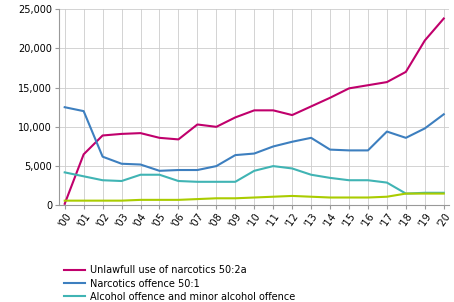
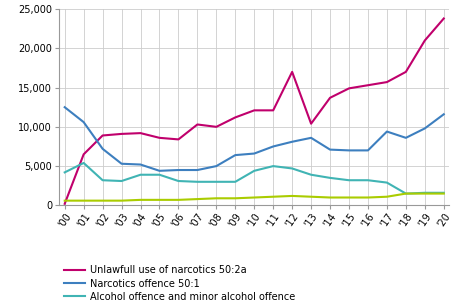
Narcotics offence 50:1/'01: 12,000 -> 10,600
Alcohol offence and minor alcohol offence/'01: 3,700 -> 5,400
Narcotics offence 50:1/'02: 6,200 -> 7,200
Unlawfull use of narcotics 50:2a/'12: 11,500 -> 17,000
Unlawfull use of narcotics 50:2a/'13: 12,600 -> 10,400
